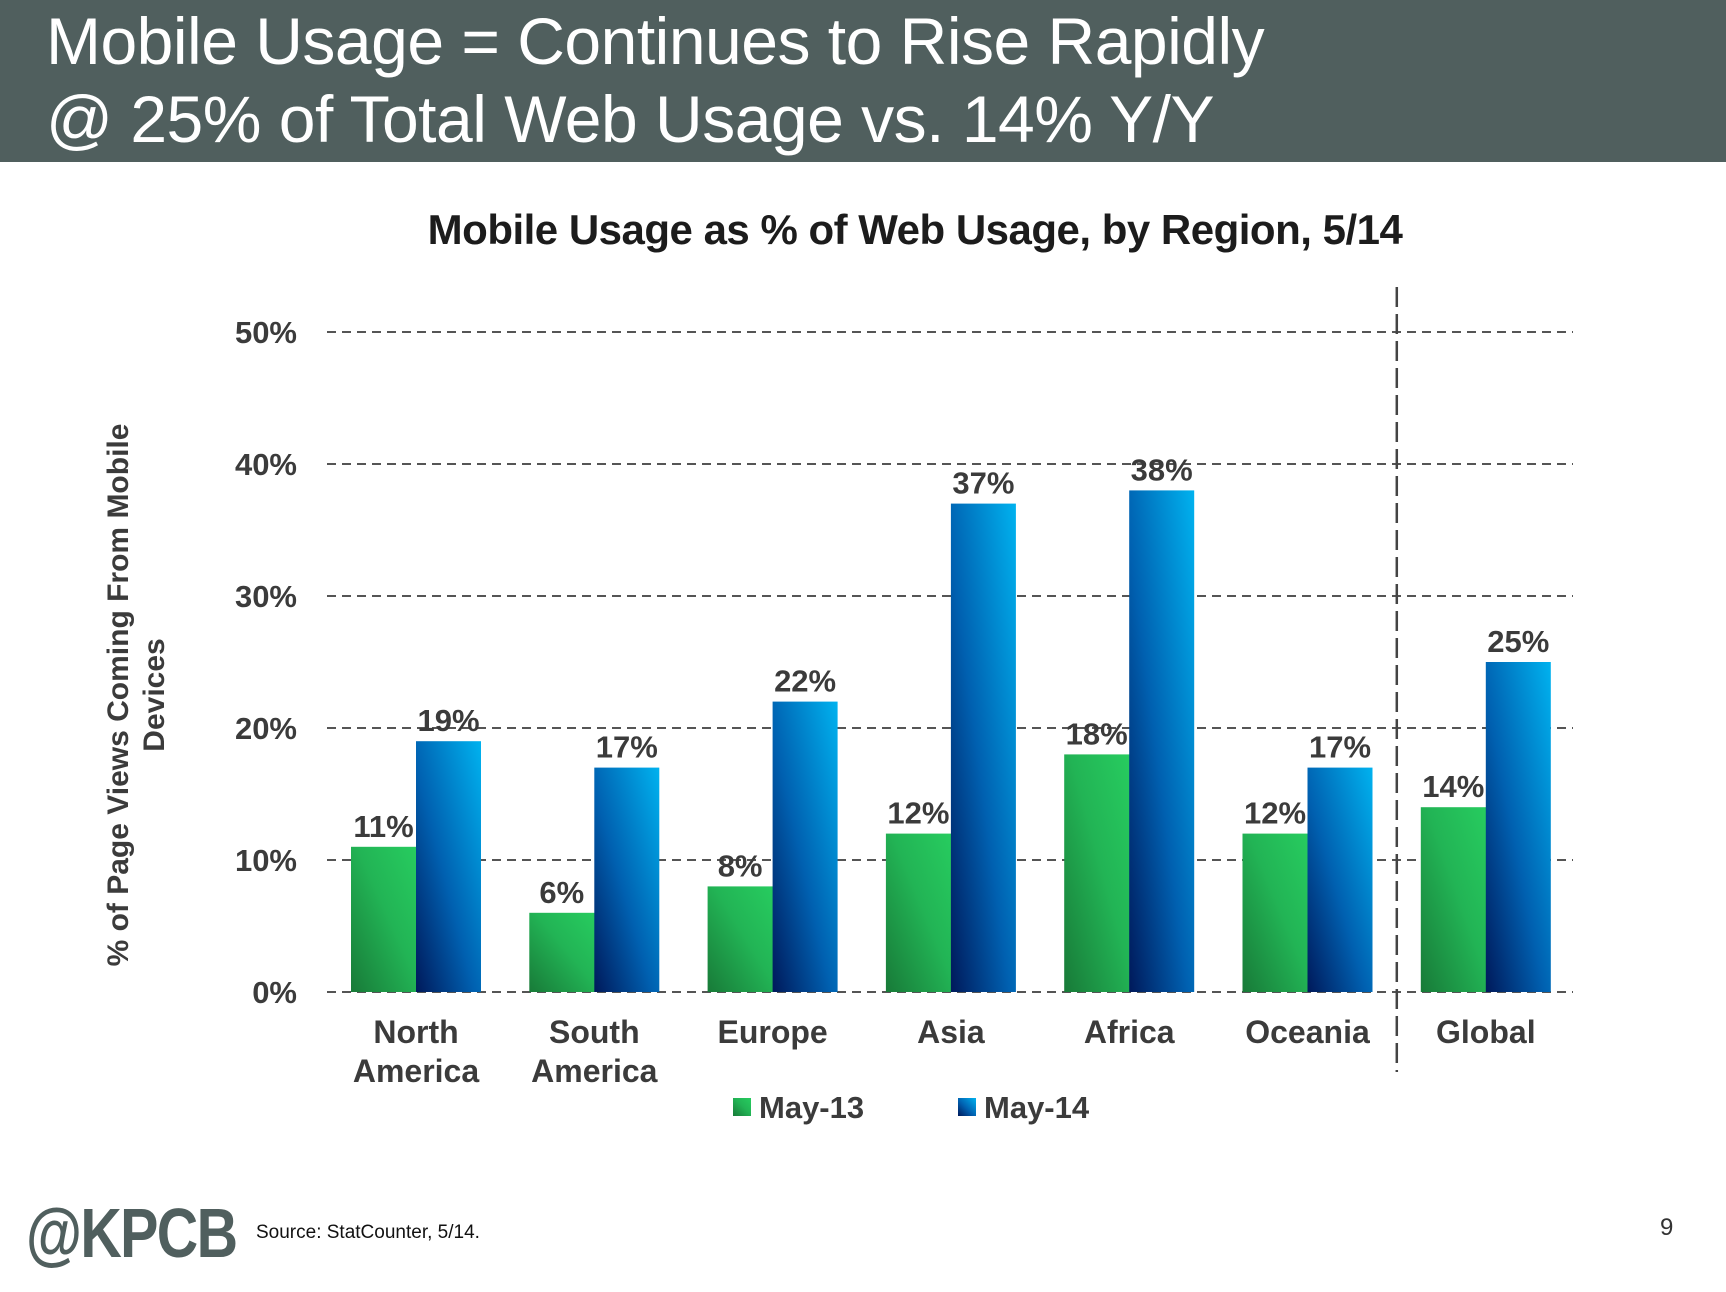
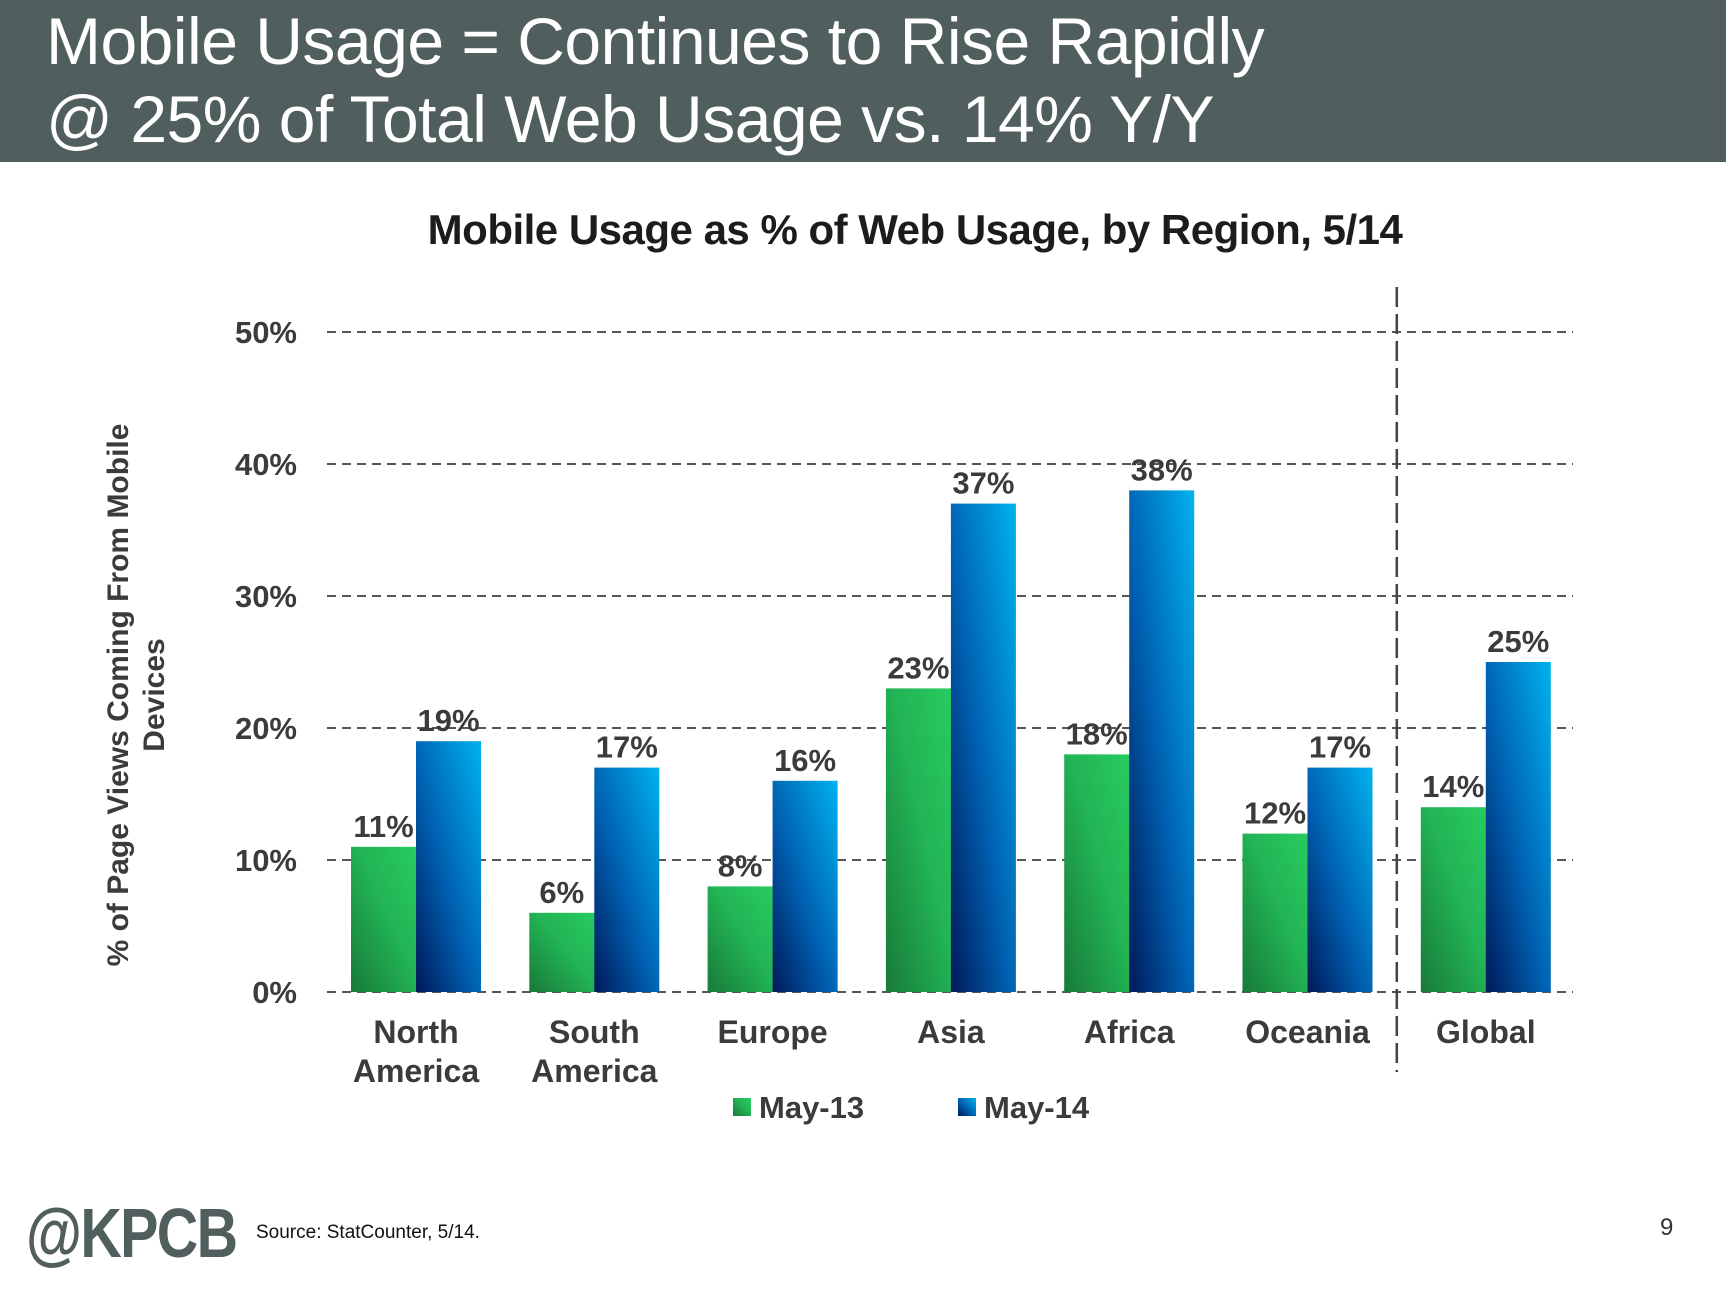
May-14/Europe: 22% -> 16%
May-13/Asia: 12% -> 23%
